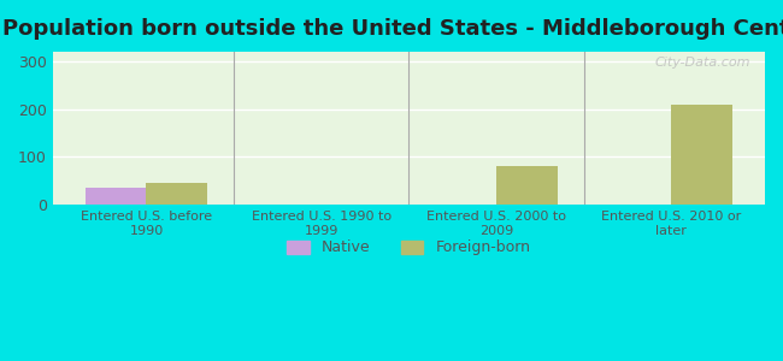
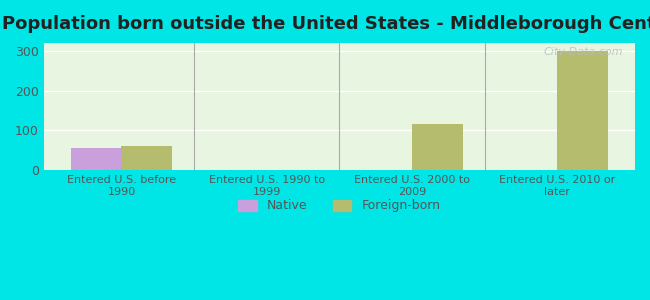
Native/Entered U.S. before 1990: 35 -> 55
Foreign-born/Entered U.S. before 1990: 47 -> 60
Foreign-born/Entered U.S. 2000 to 2009: 82 -> 115
Foreign-born/Entered U.S. 2010 or later: 208 -> 300
